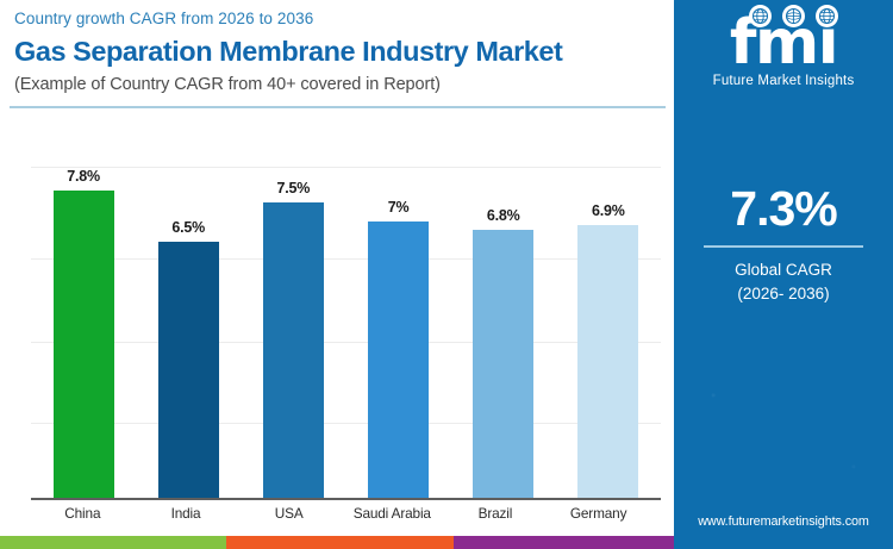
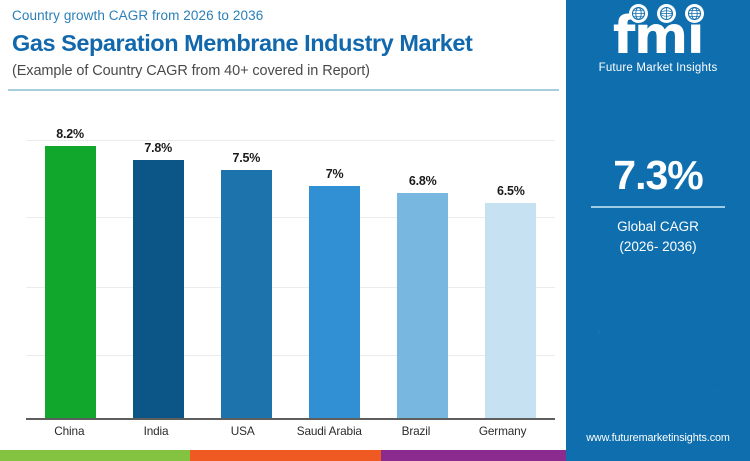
China: 7.8% -> 8.2%
India: 6.5% -> 7.8%
Germany: 6.9% -> 6.5%
